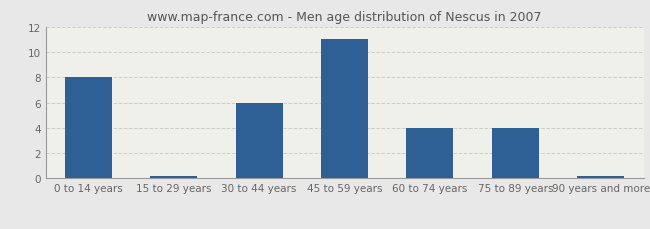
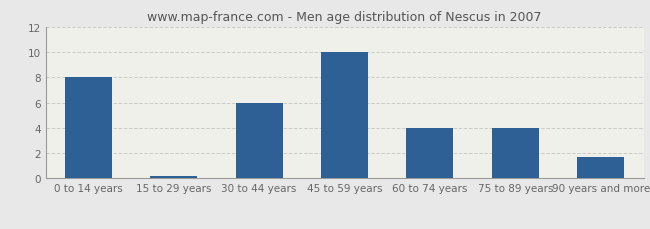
45 to 59 years: 11.0 -> 10.0
90 years and more: 0.2 -> 1.7
